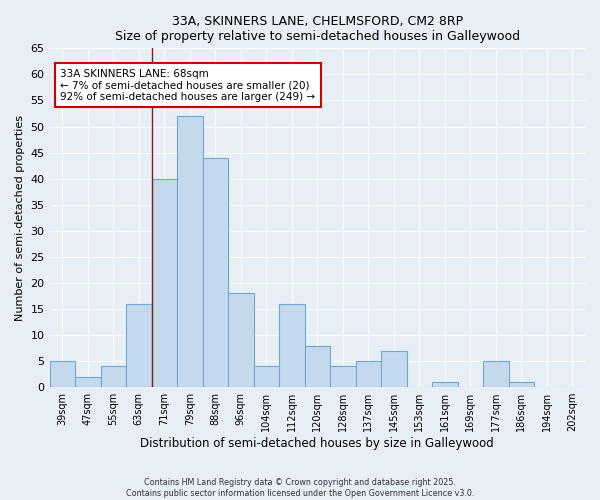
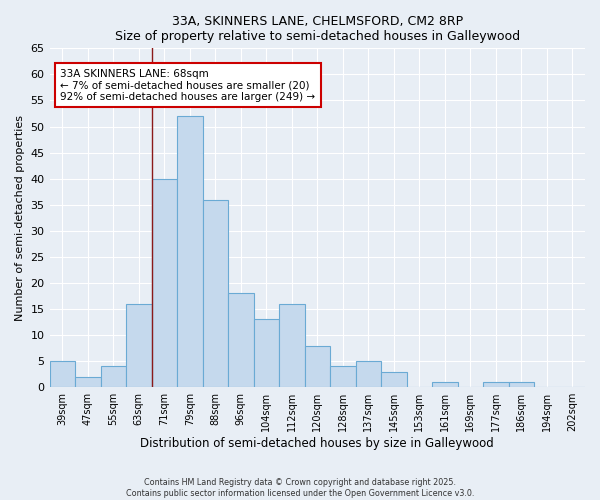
88sqm: 44 -> 36
104sqm: 4 -> 13
145sqm: 7 -> 3
177sqm: 5 -> 1
